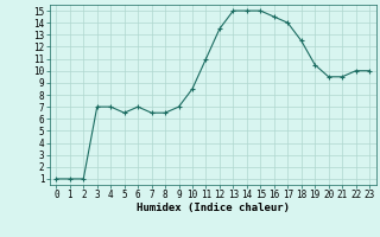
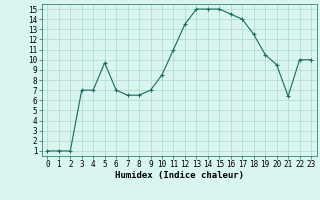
5: 6.5 -> 9.7
21: 9.5 -> 6.4
